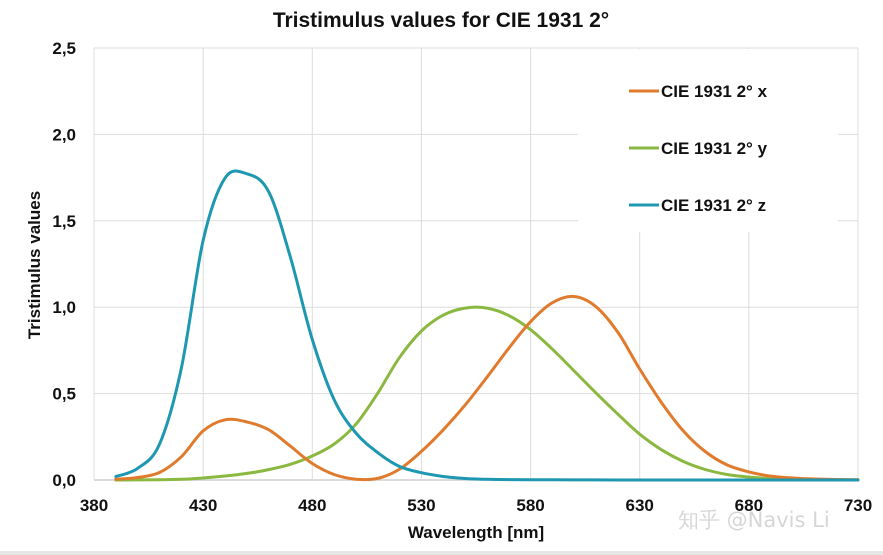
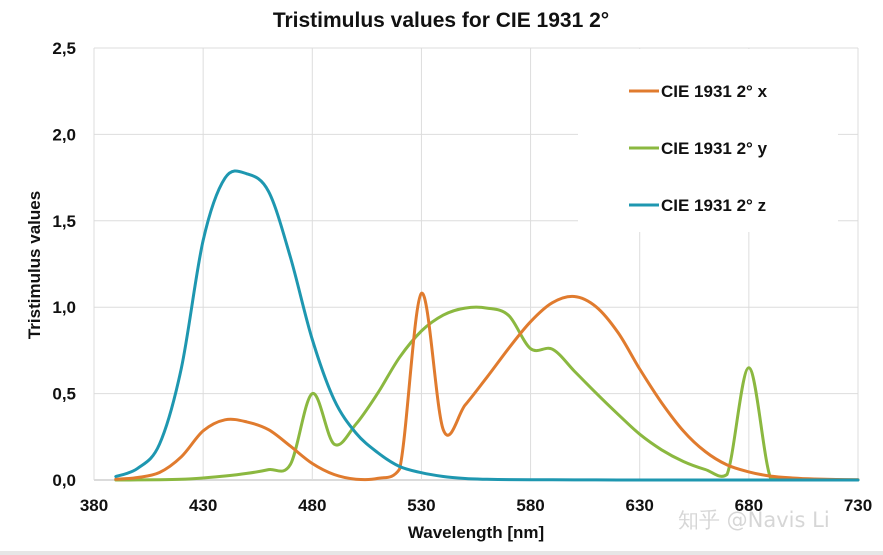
CIE 1931 2° y/480: 0,14 -> 0,50
CIE 1931 2° x/530: 0,17 -> 1,08
CIE 1931 2° y/580: 0,87 -> 0,76
CIE 1931 2° y/680: 0,02 -> 0,65
